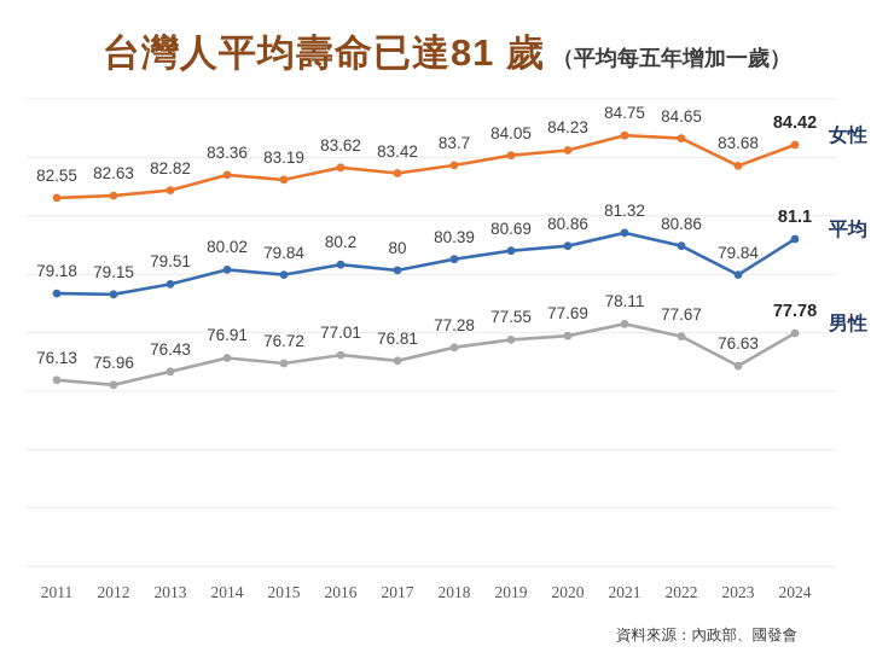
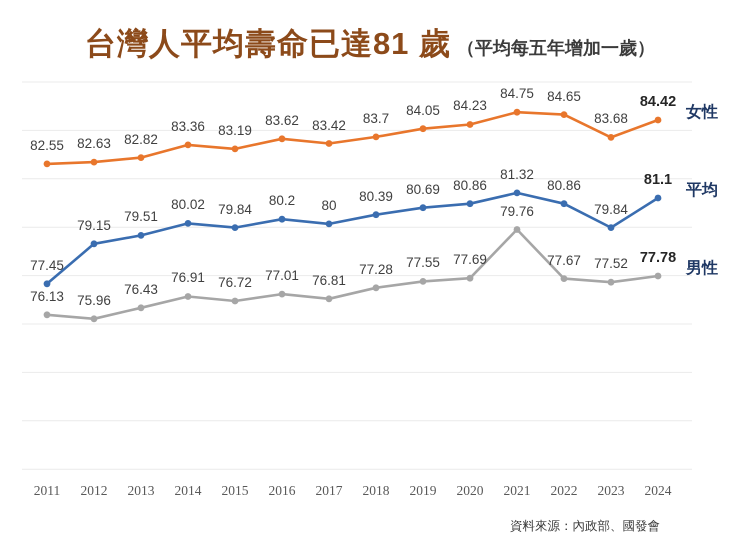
平均/2011: 79.18 -> 77.45
男性/2021: 78.11 -> 79.76
男性/2023: 76.63 -> 77.52
